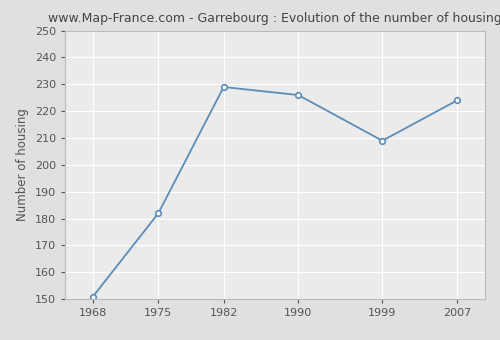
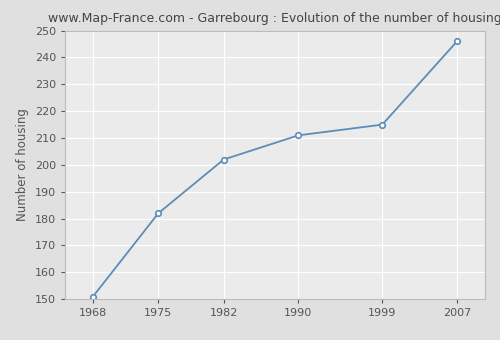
1982: 229 -> 202
1990: 226 -> 211
1999: 209 -> 215
2007: 224 -> 246
